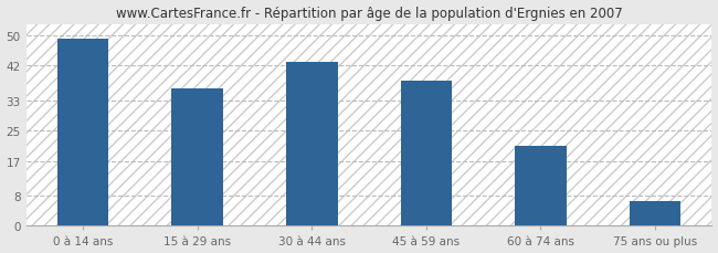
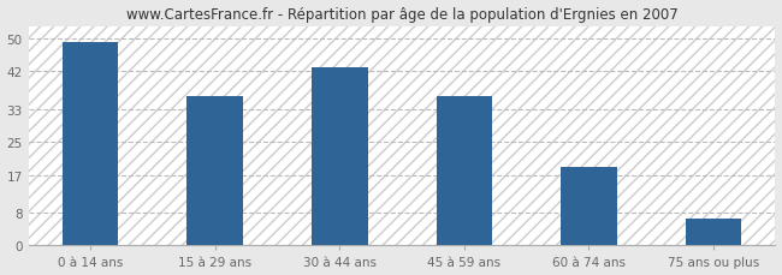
45 à 59 ans: 38.0 -> 36.0
60 à 74 ans: 21.0 -> 19.0
